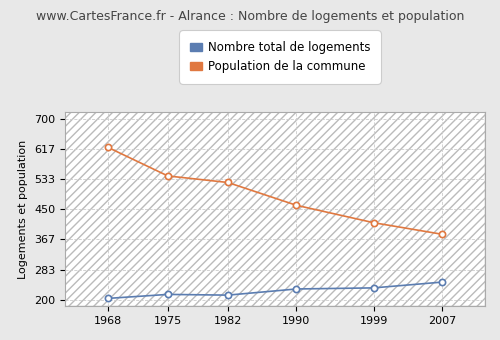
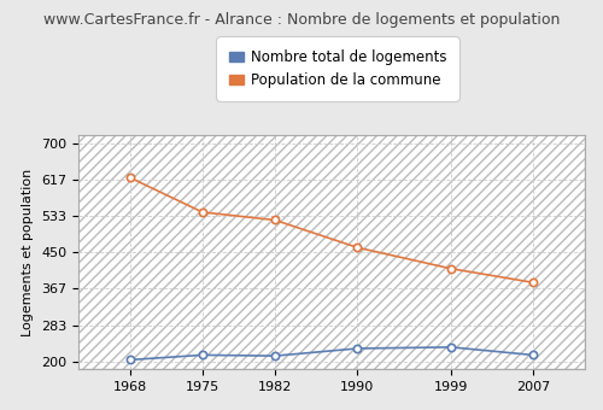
Nombre total de logements/2007: 249 -> 215
